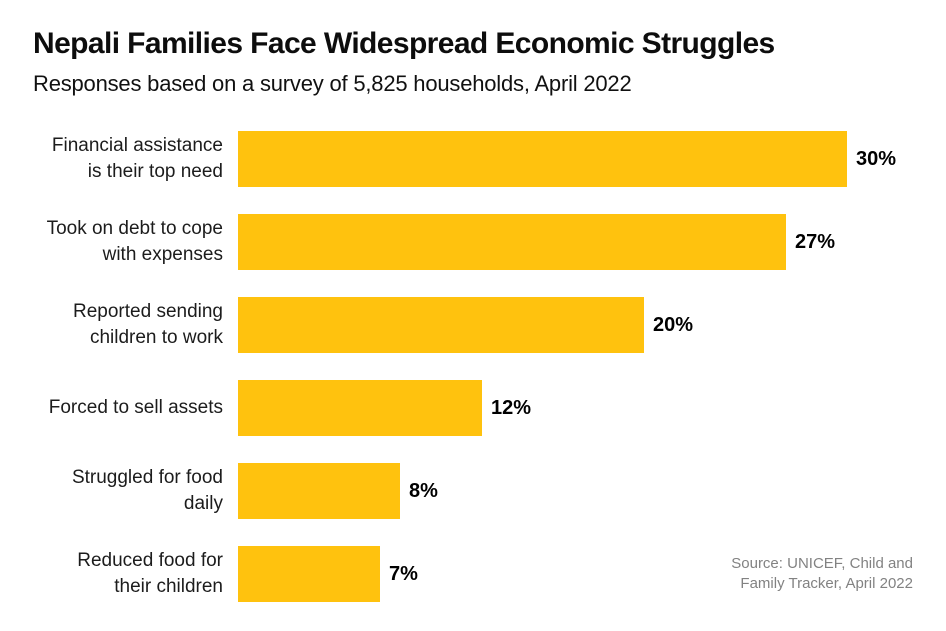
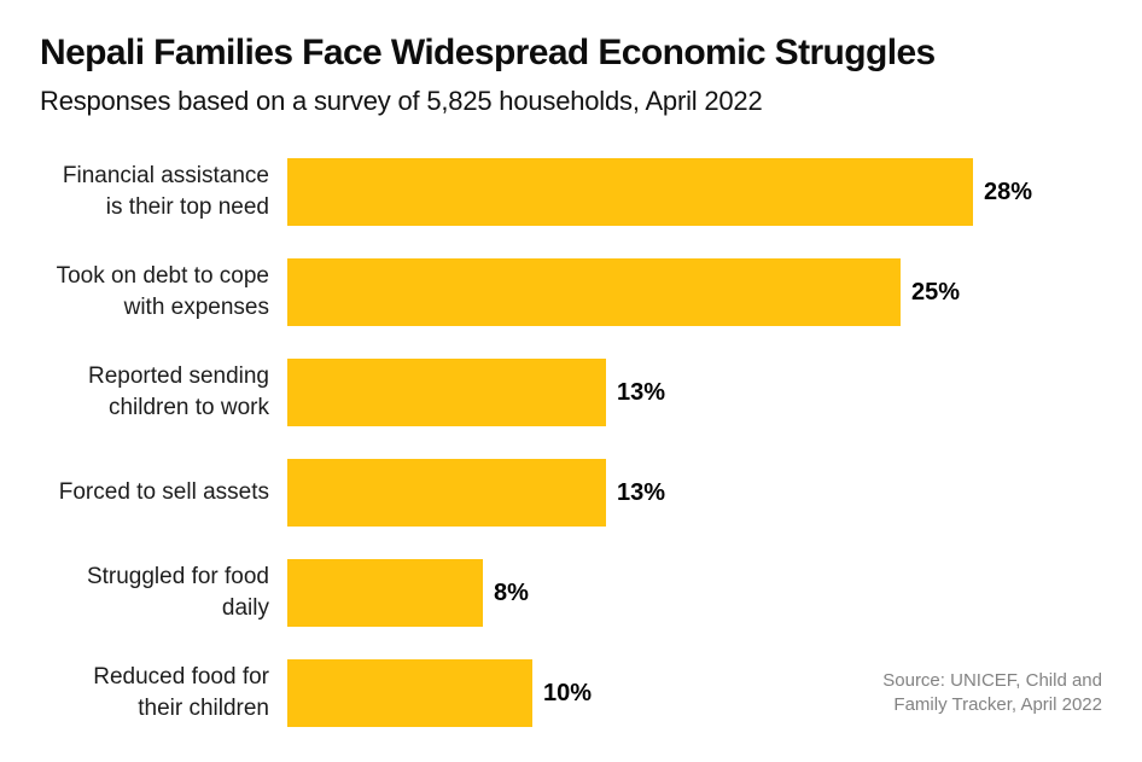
Financial assistance is their top need: 30% -> 28%
Took on debt to cope with expenses: 27% -> 25%
Reported sending children to work: 20% -> 13%
Forced to sell assets: 12% -> 13%
Reduced food for their children: 7% -> 10%
